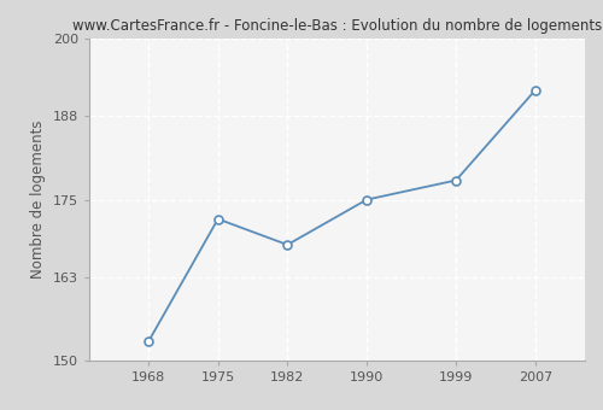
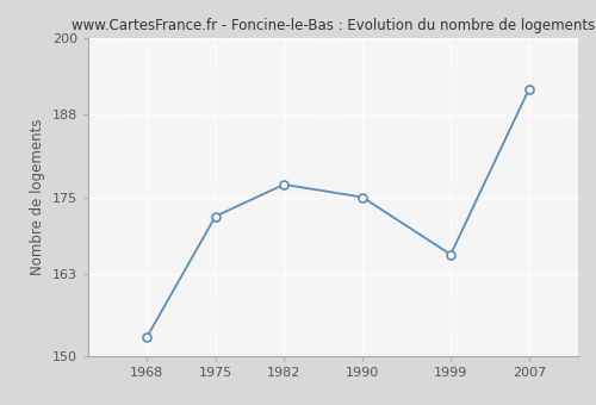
1982: 168 -> 177
1999: 178 -> 166
